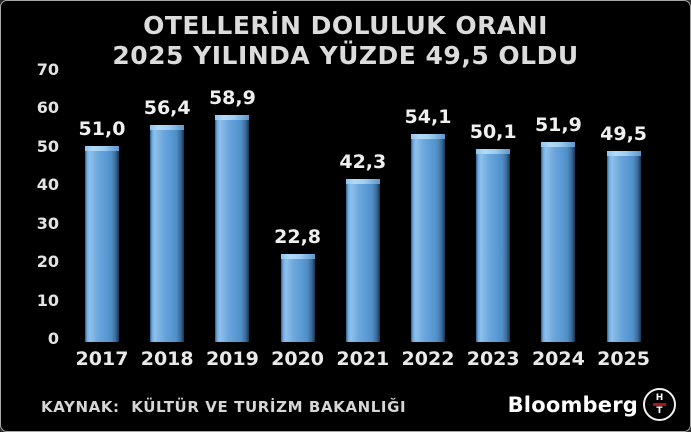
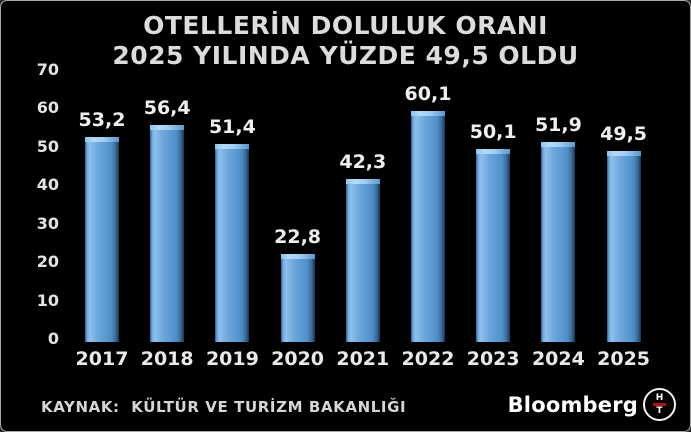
2017: 51,0 -> 53,2
2019: 58,9 -> 51,4
2022: 54,1 -> 60,1
